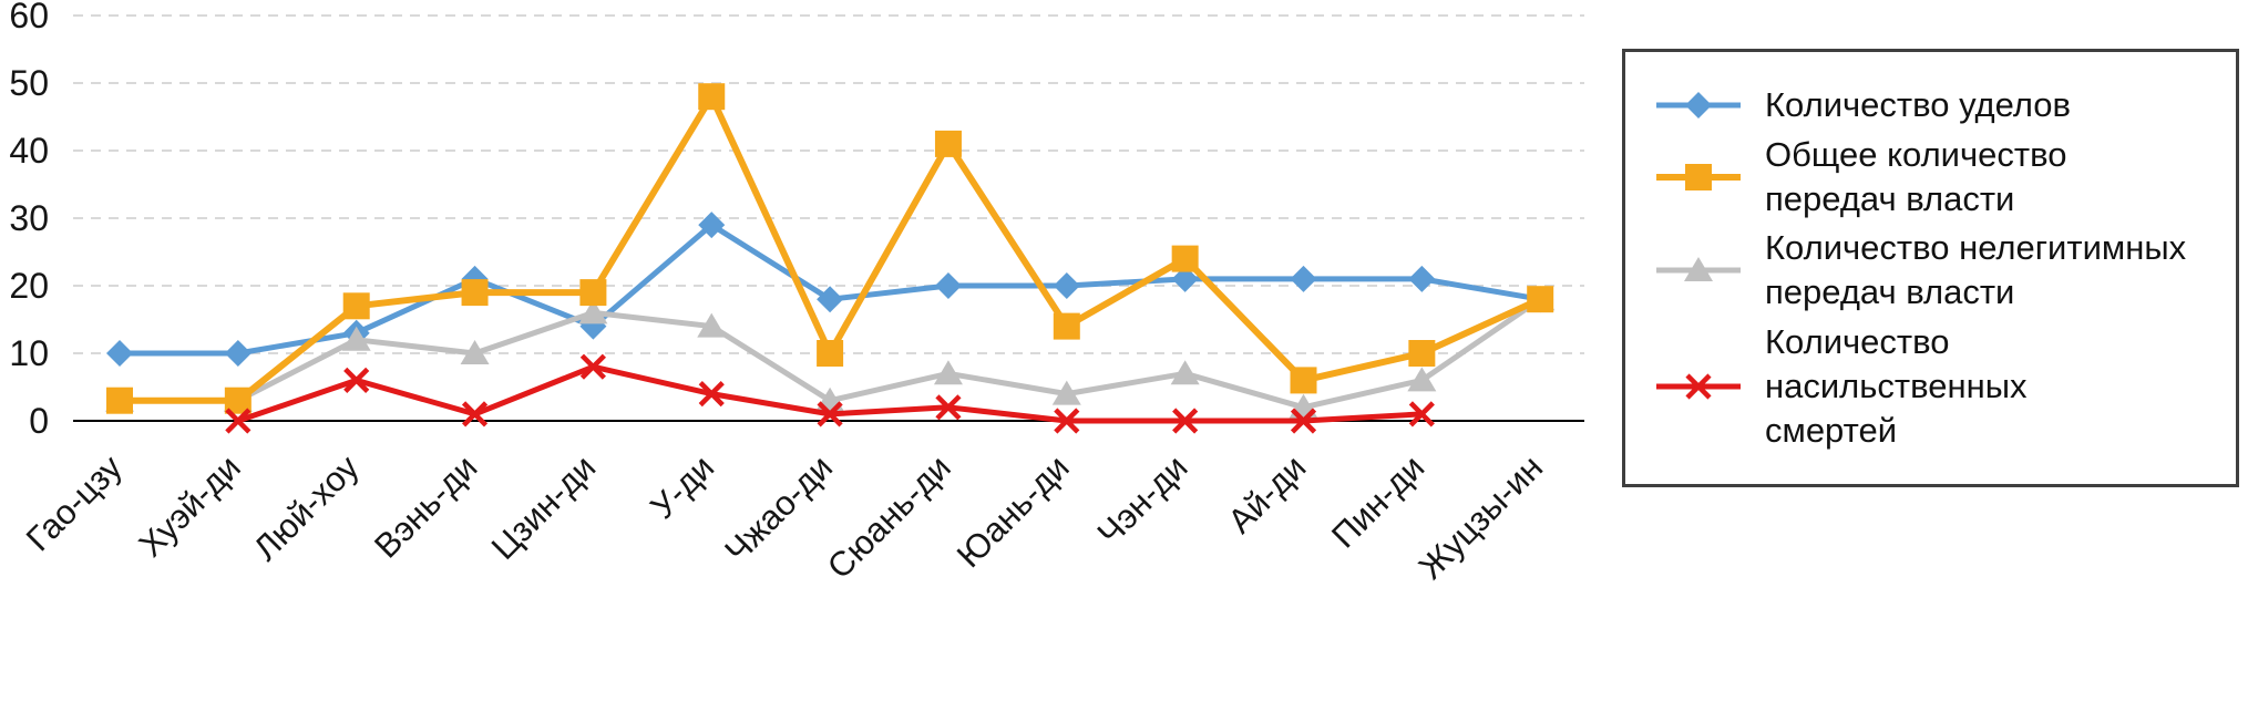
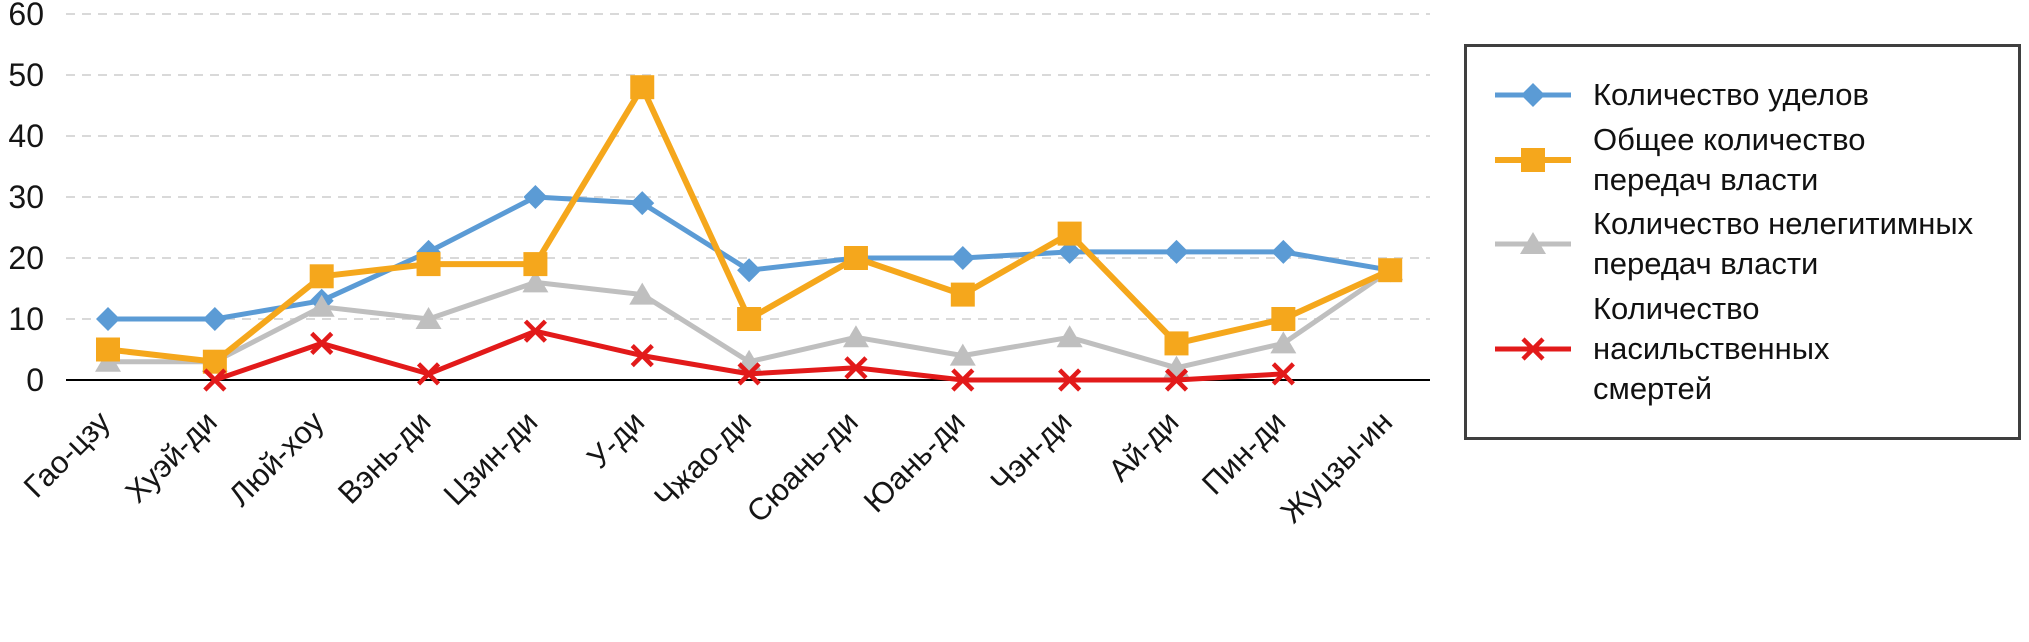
Общее количество передач власти/Гао-цзу: 3 -> 5
Количество уделов/Цзин-ди: 14 -> 30
Общее количество передач власти/Сюань-ди: 41 -> 20
